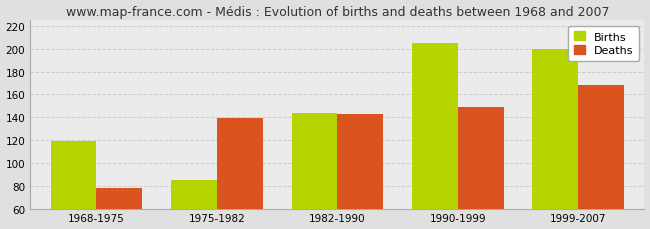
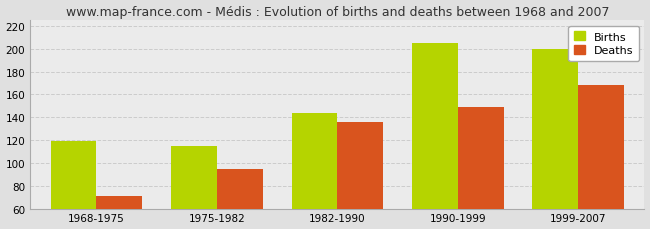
Deaths/1968-1975: 78 -> 71
Births/1975-1982: 85 -> 115
Deaths/1975-1982: 139 -> 95
Deaths/1982-1990: 143 -> 136
